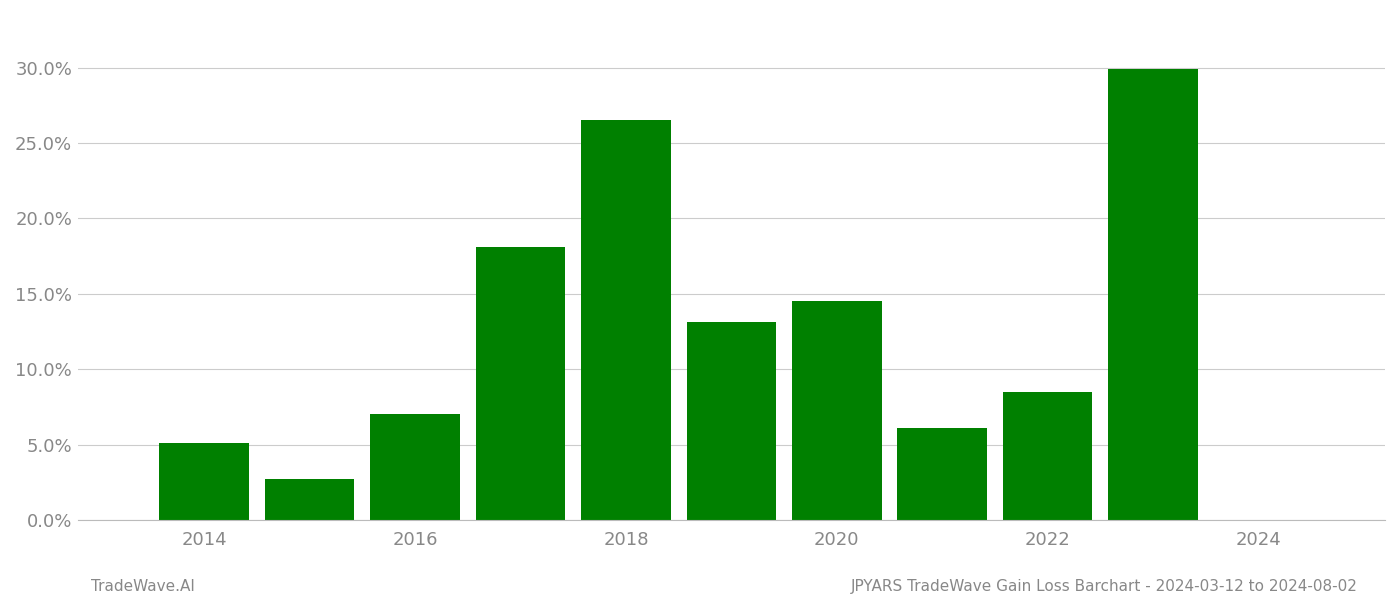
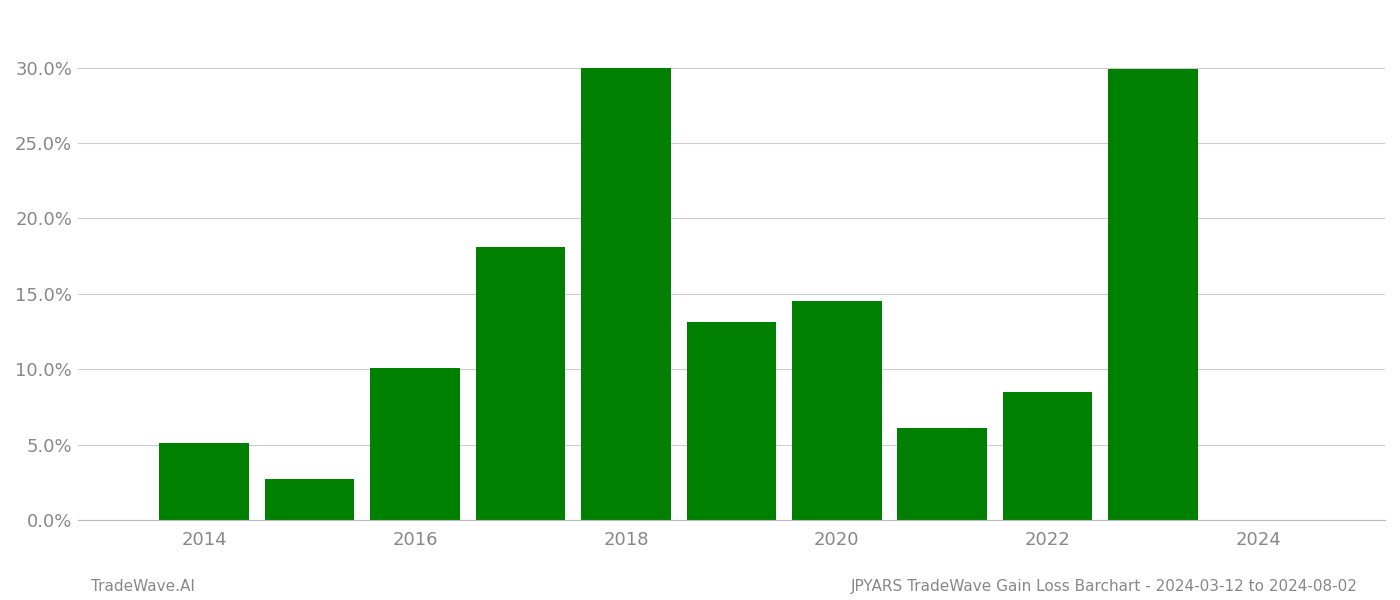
2016: 7.0% -> 10.1%
2018: 26.5% -> 30.0%
